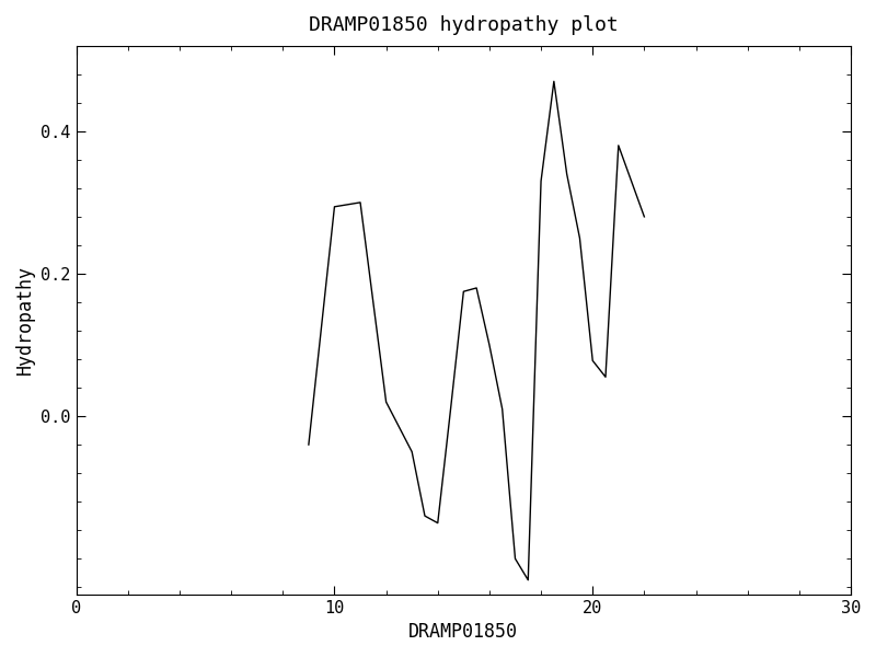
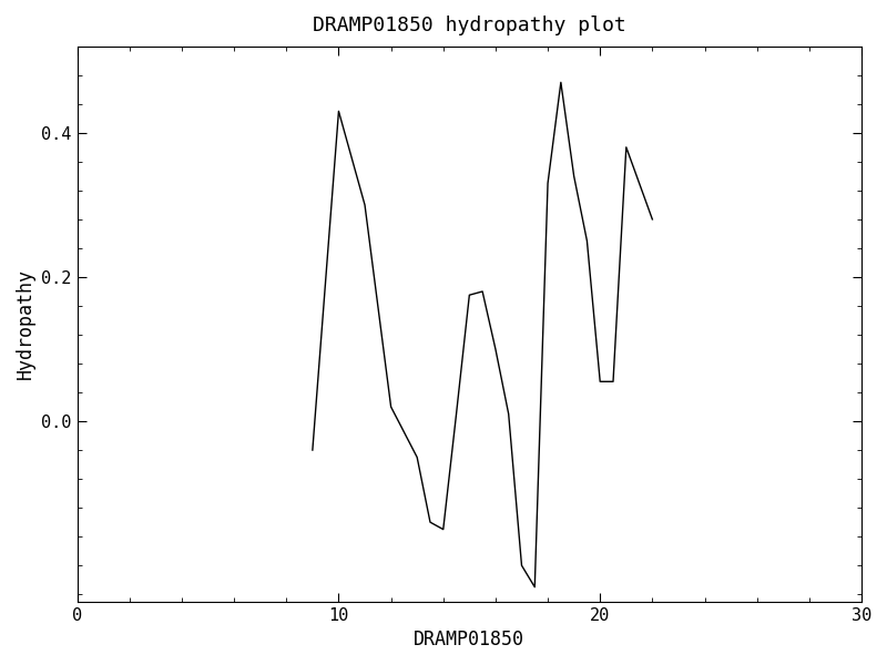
10: 0.294 -> 0.430
20: 0.078 -> 0.055
